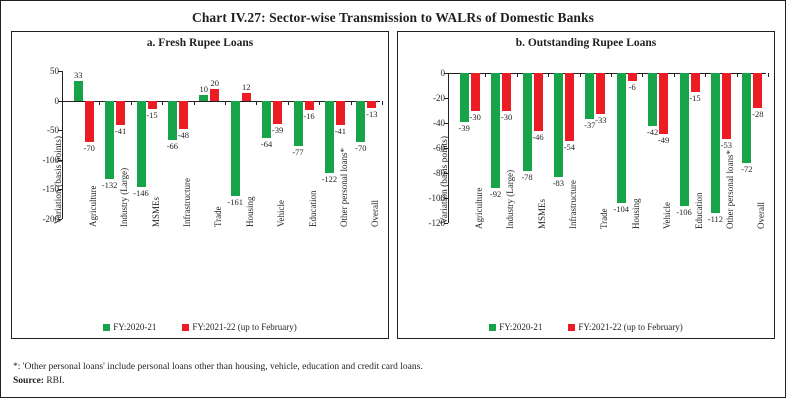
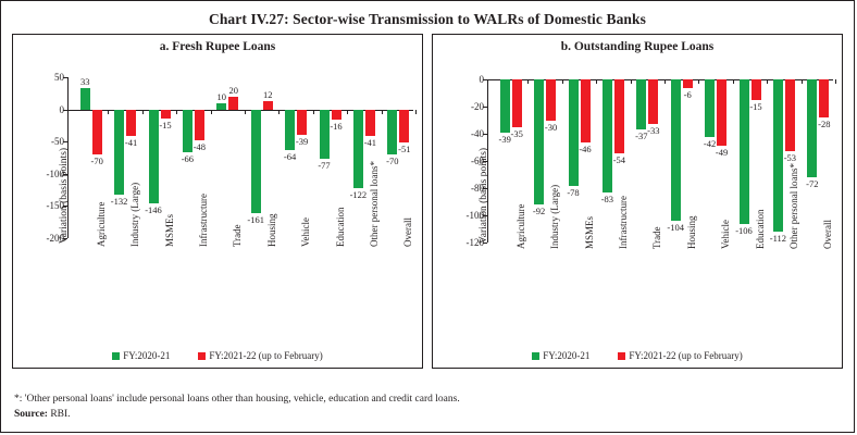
a. Fresh Rupee Loans/FY:2021-22 (up to February)/Overall: -13 -> -51
b. Outstanding Rupee Loans/FY:2021-22 (up to February)/Agriculture: -30 -> -35
